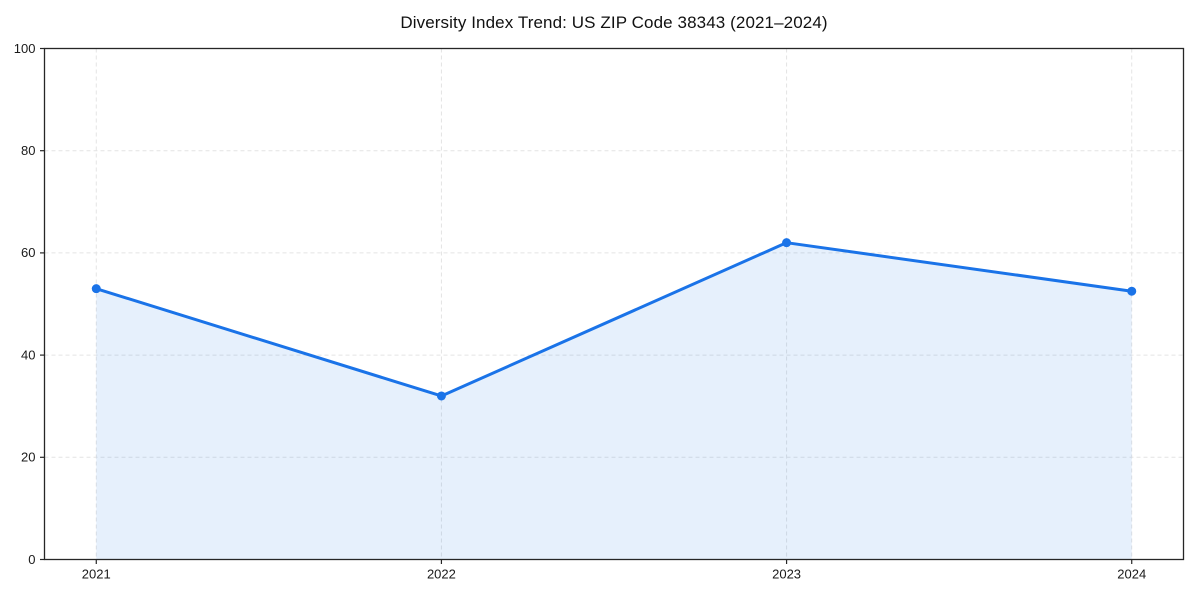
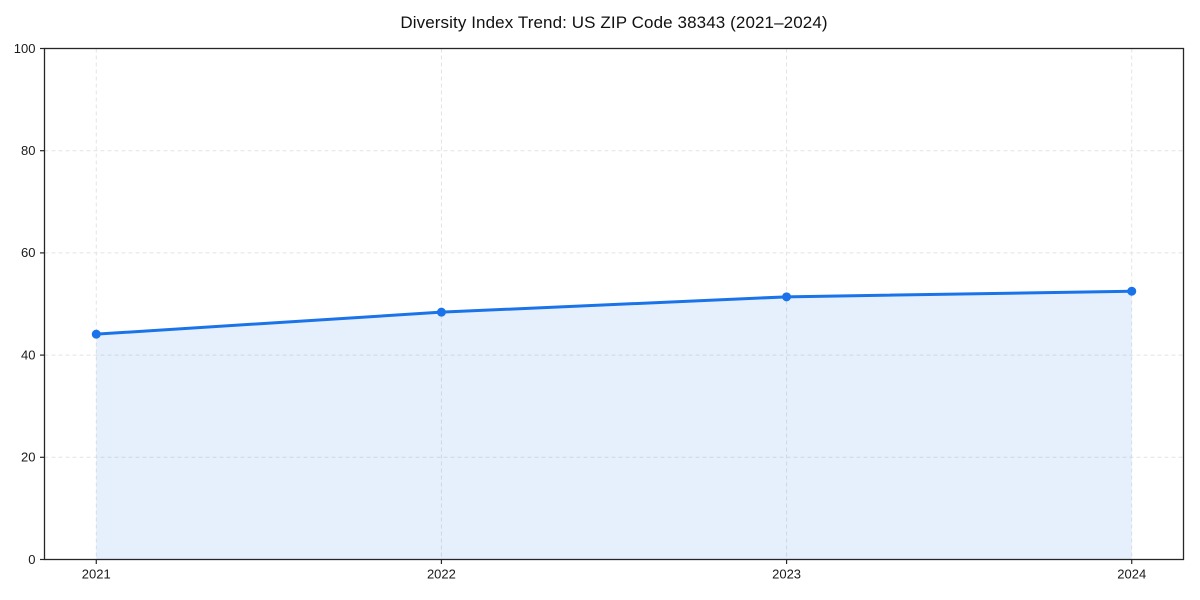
2021: 53 -> 44
2022: 32 -> 48
2023: 62 -> 51
